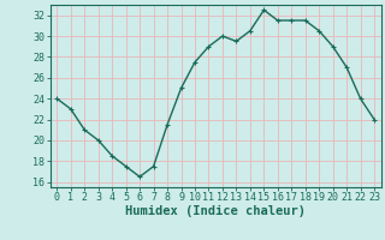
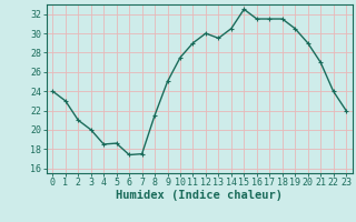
5: 17.5 -> 18.6
6: 16.5 -> 17.4
